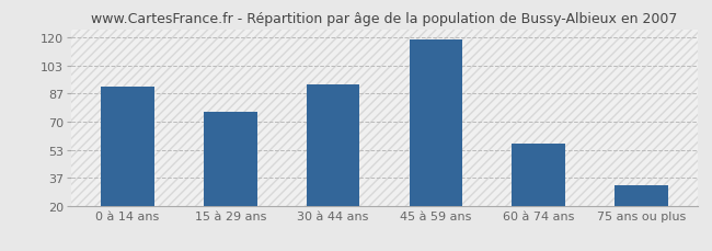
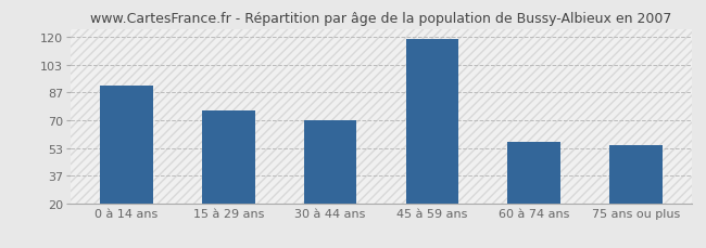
30 à 44 ans: 92 -> 70
75 ans ou plus: 32 -> 55
